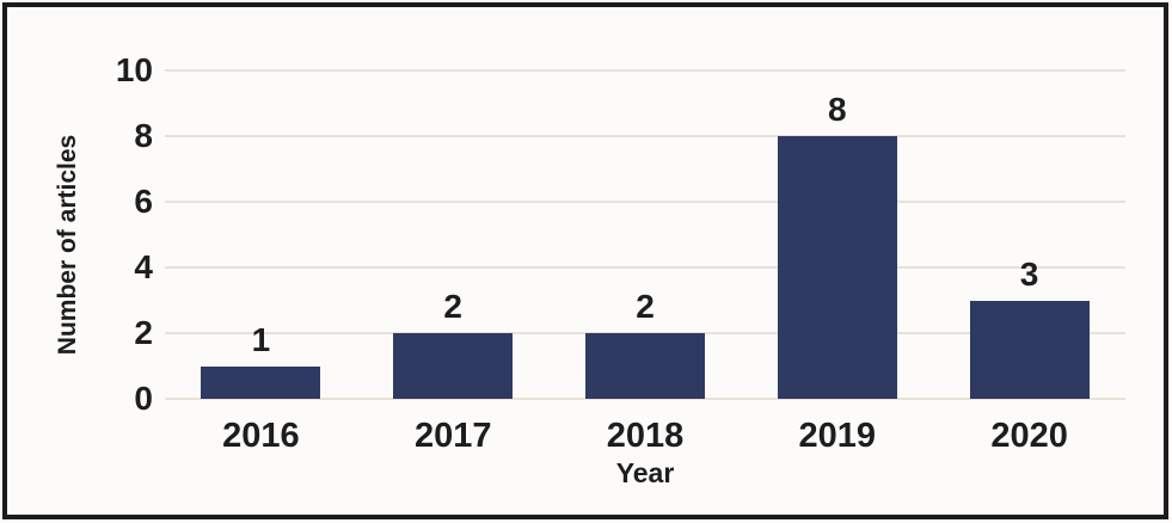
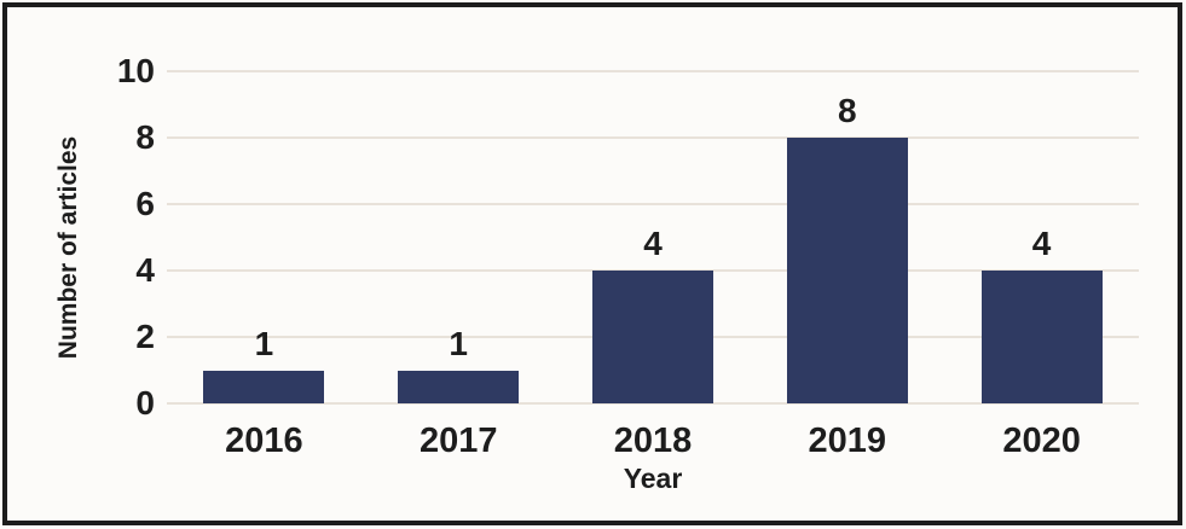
2017: 2 -> 1
2018: 2 -> 4
2020: 3 -> 4
